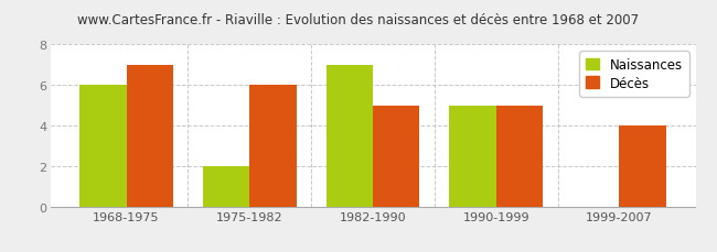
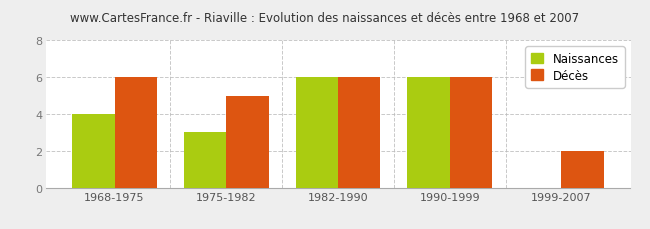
Naissances/1968-1975: 6 -> 4
Décès/1968-1975: 7 -> 6
Naissances/1975-1982: 2 -> 3
Décès/1975-1982: 6 -> 5
Naissances/1982-1990: 7 -> 6
Décès/1982-1990: 5 -> 6
Naissances/1990-1999: 5 -> 6
Décès/1990-1999: 5 -> 6
Décès/1999-2007: 4 -> 2
